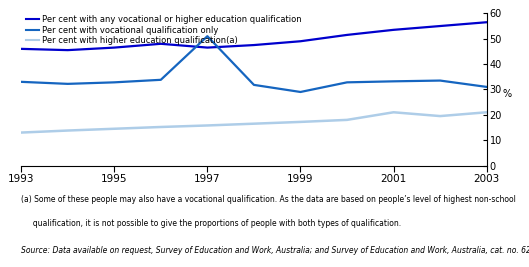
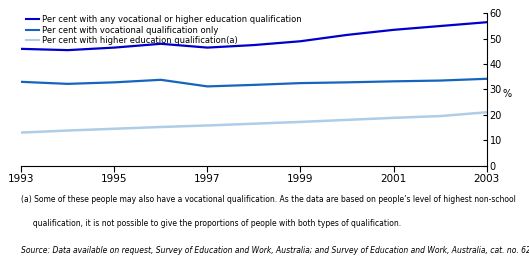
Per cent with vocational qualification only/1997: 51.0 -> 31.2
Per cent with vocational qualification only/1999: 29.0 -> 32.5
Per cent with higher education qualification(a)/2001: 21.0 -> 18.8
Per cent with vocational qualification only/2003: 31.0 -> 34.2
